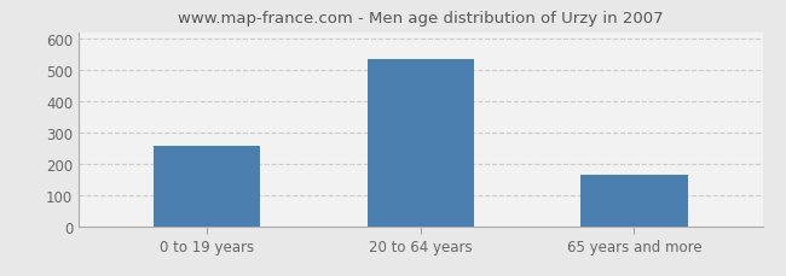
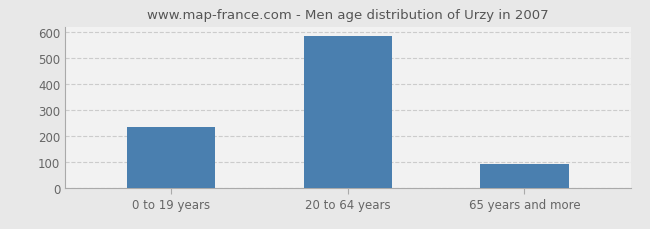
0 to 19 years: 255 -> 233
20 to 64 years: 535 -> 585
65 years and more: 165 -> 90
